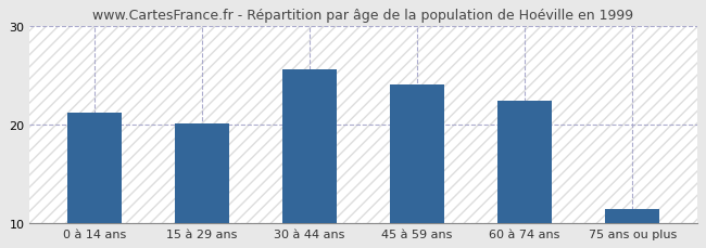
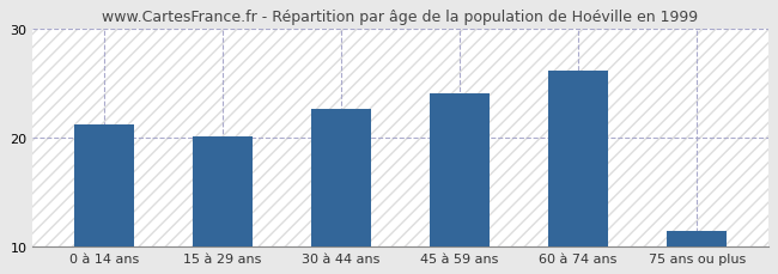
30 à 44 ans: 25.6 -> 22.6
60 à 74 ans: 22.4 -> 26.2
